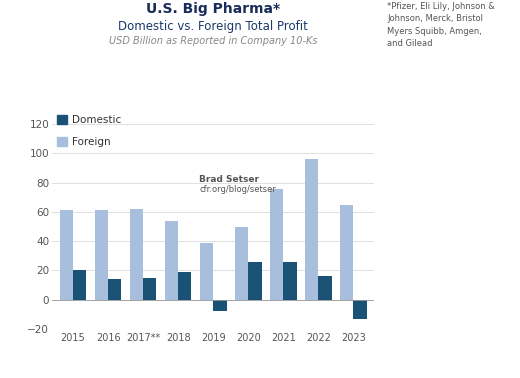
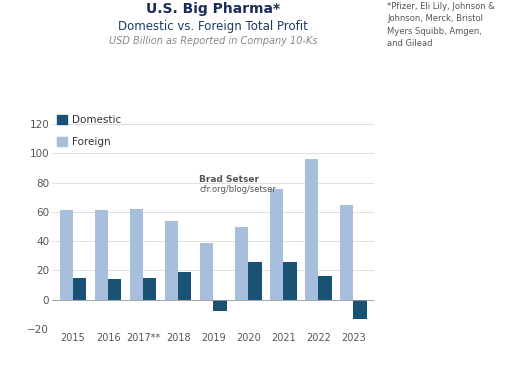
Domestic/2015: 20 -> 15
